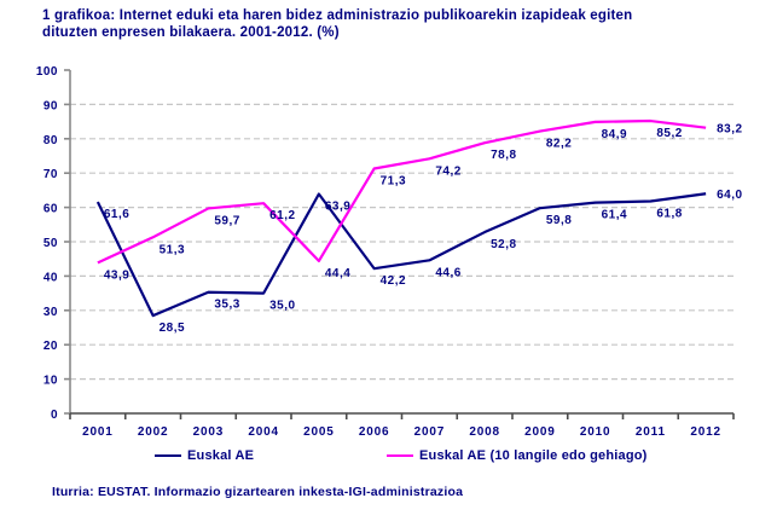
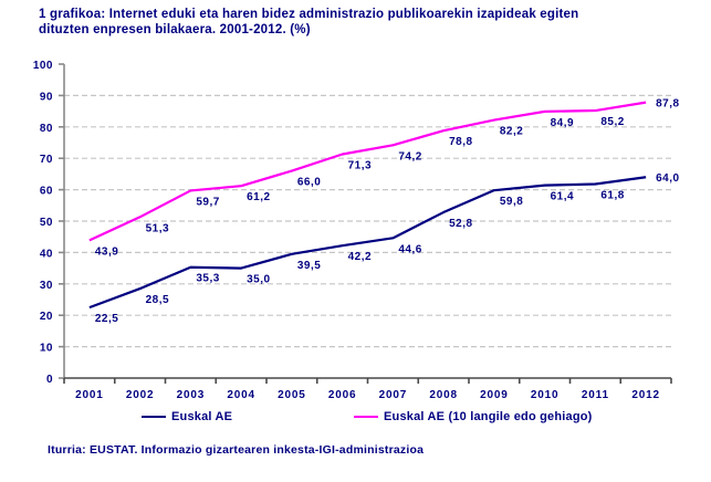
Euskal AE/2001: 61,6 -> 22,5
Euskal AE/2005: 63,9 -> 39,5
Euskal AE (10 langile edo gehiago)/2005: 44,4 -> 66,0
Euskal AE (10 langile edo gehiago)/2012: 83,2 -> 87,8
